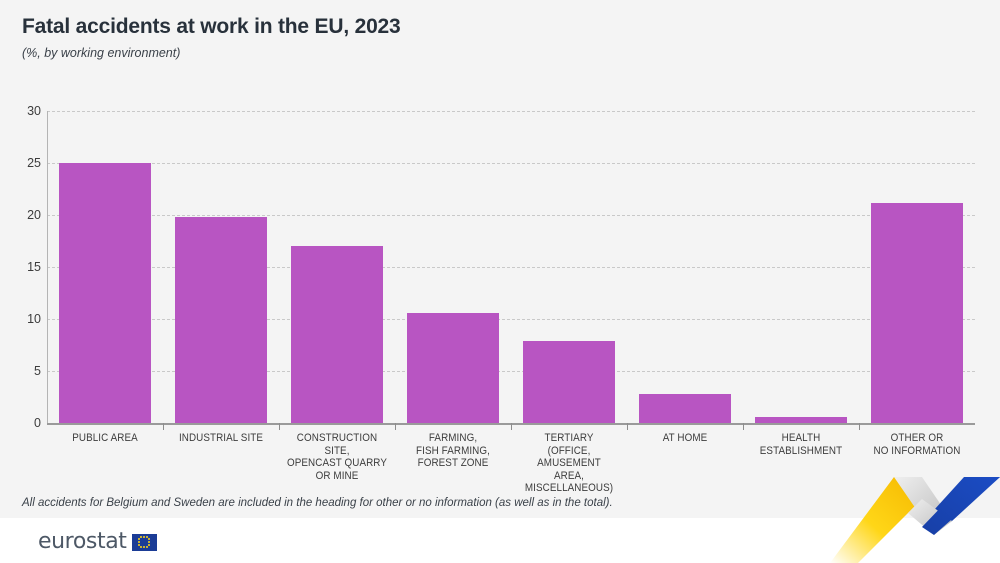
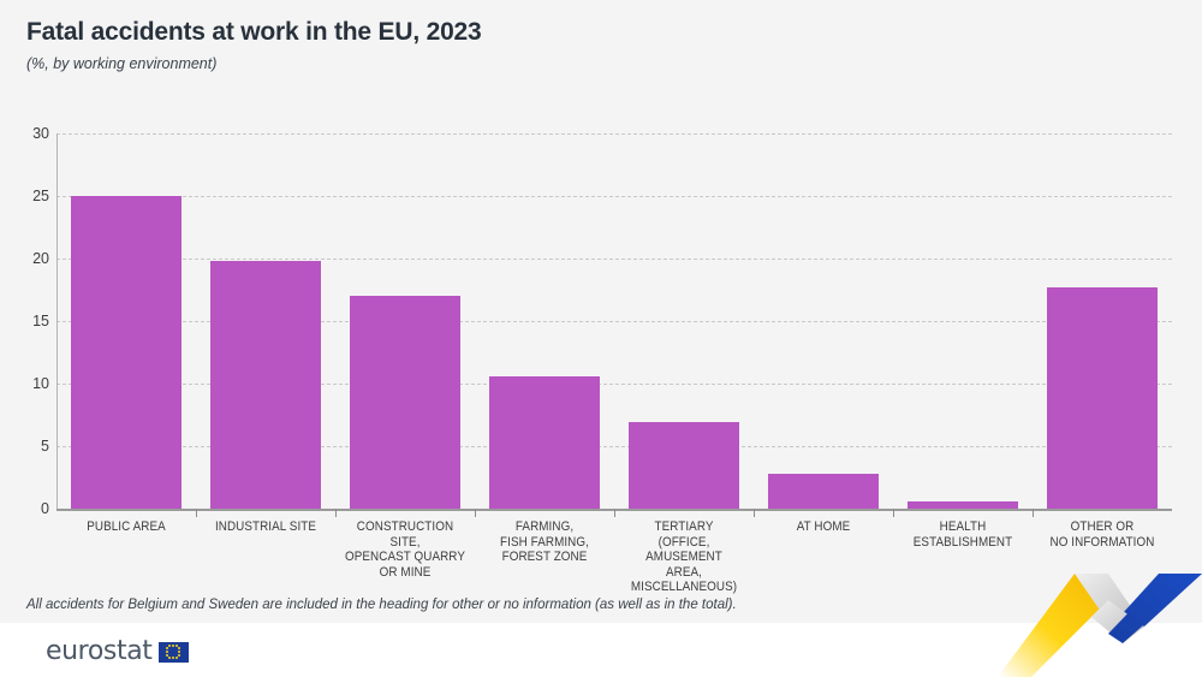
TERTIARY (OFFICE, AMUSEMENT AREA, MISCELLANEOUS): 7.9 -> 6.9
OTHER OR NO INFORMATION: 21.2 -> 17.7
